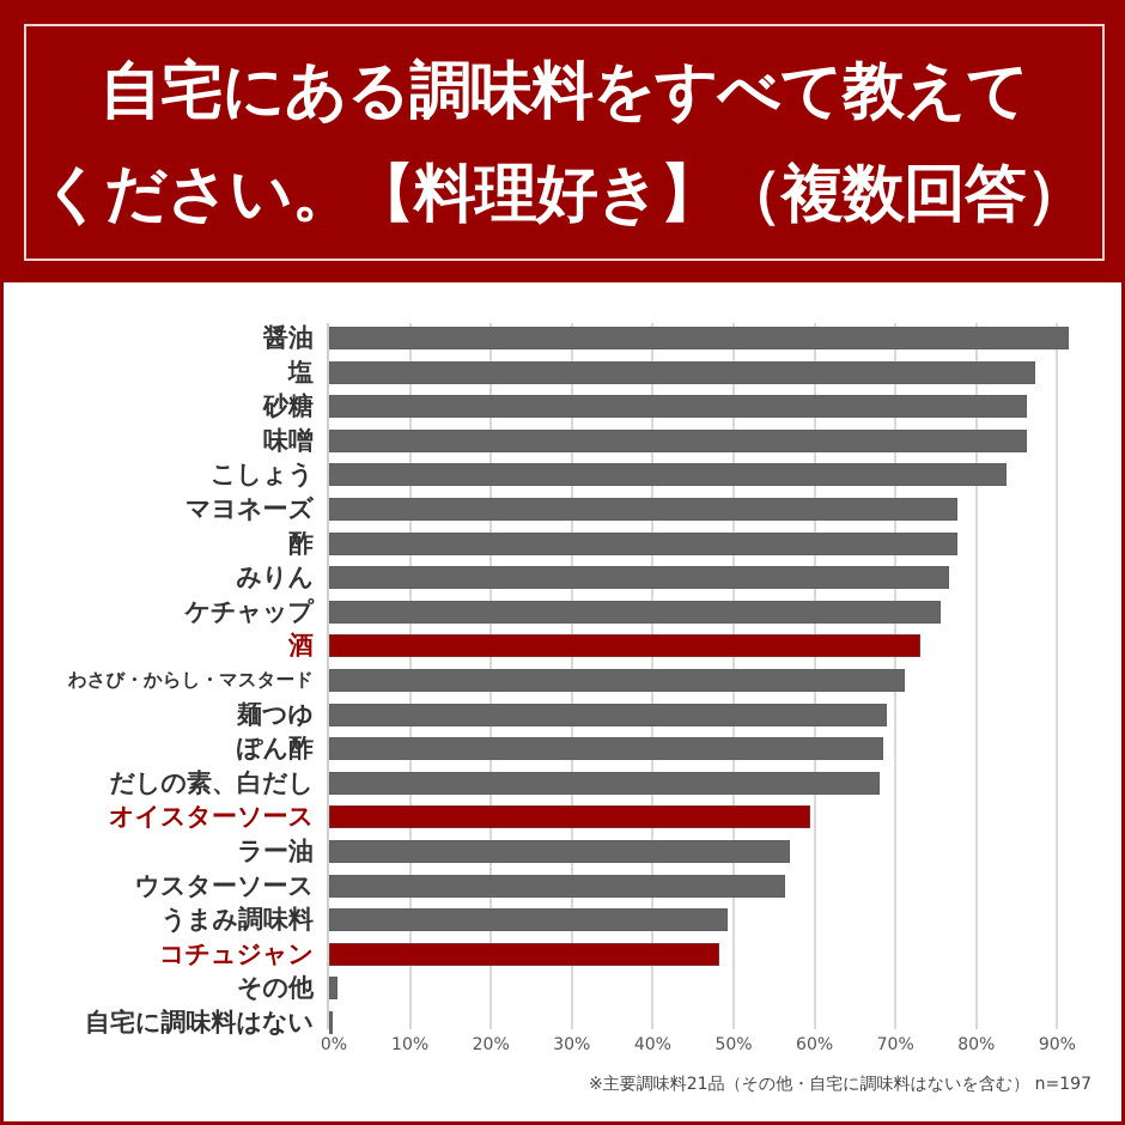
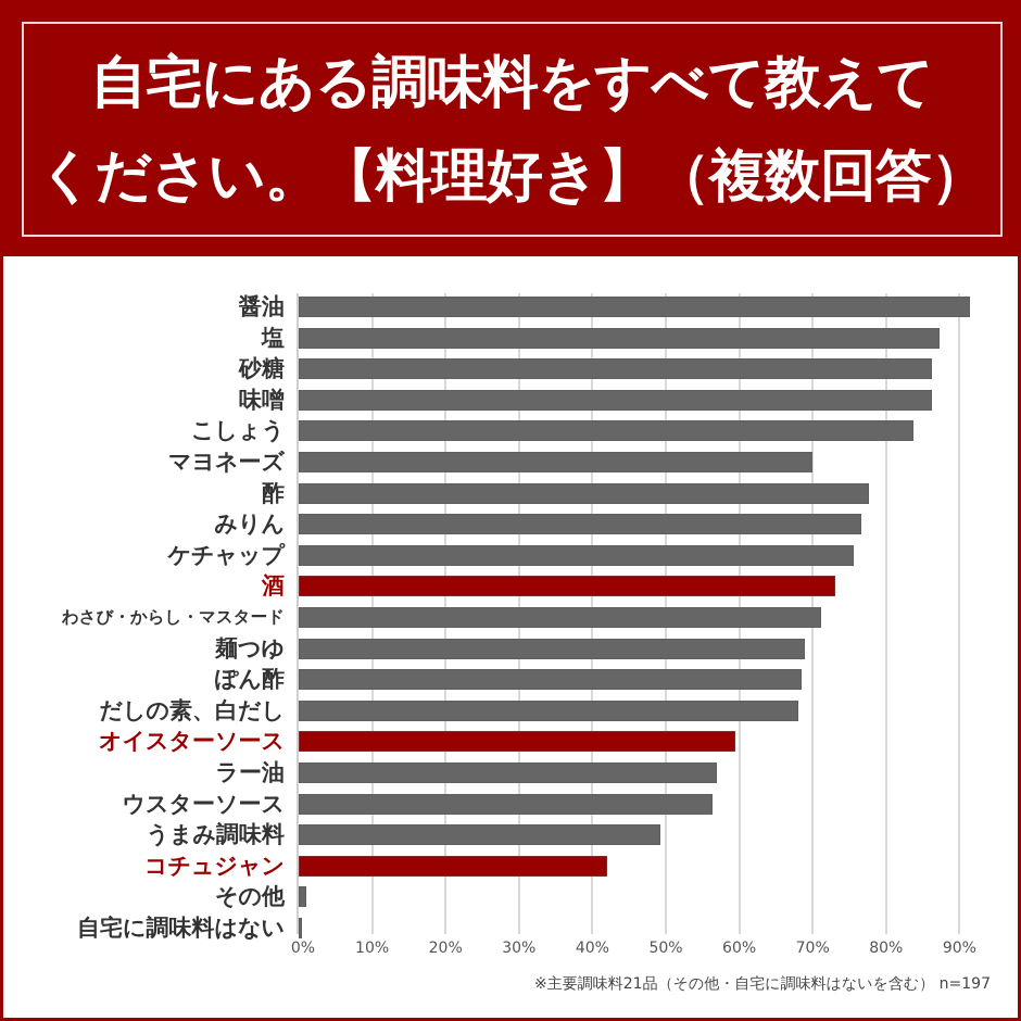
マヨネーズ: 78% -> 70%
コチュジャン: 48% -> 42%
